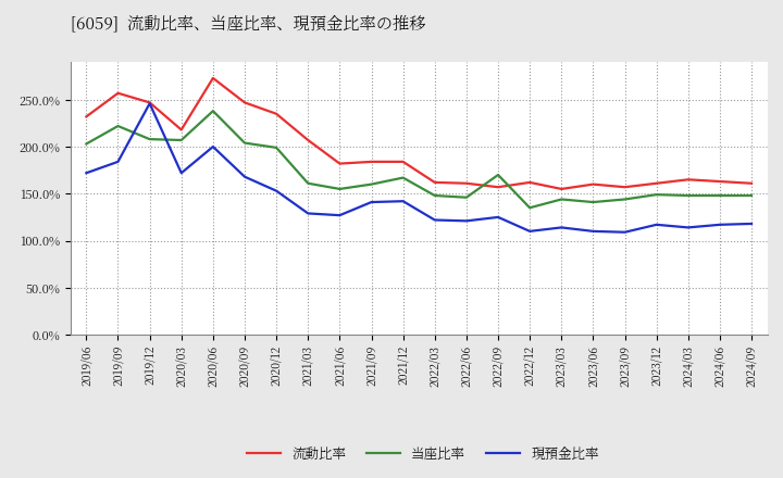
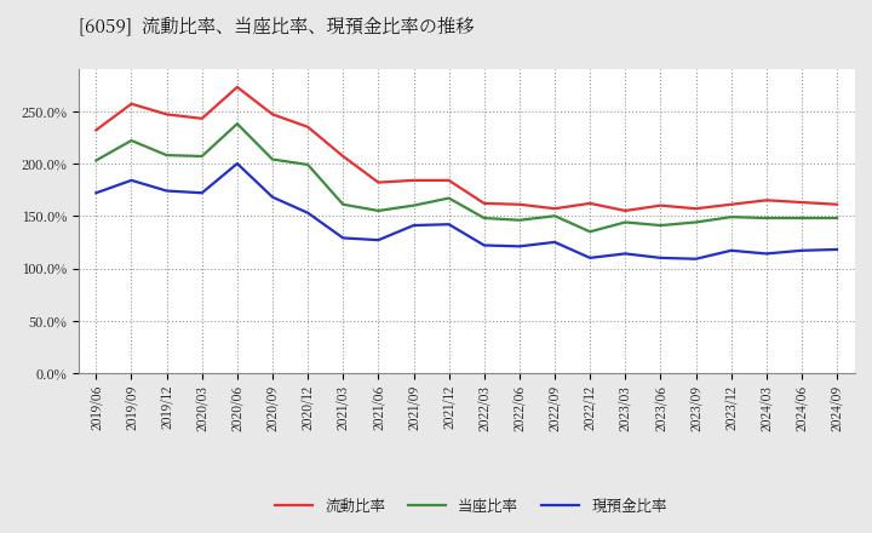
現預金比率/2019/12: 246% -> 174%
流動比率/2020/03: 218% -> 243%
当座比率/2022/09: 170% -> 150%
